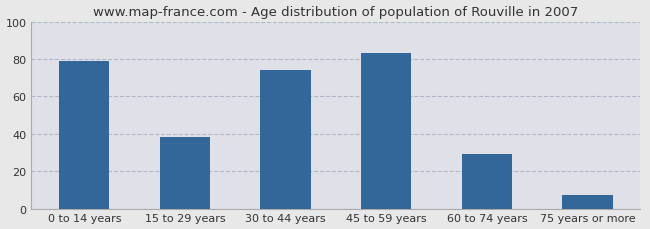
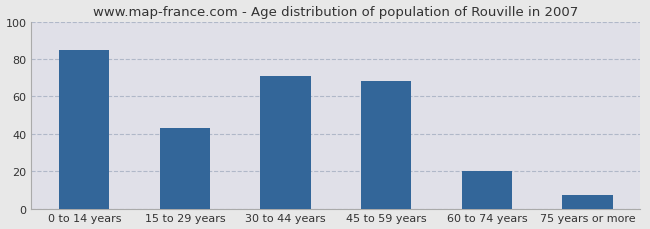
0 to 14 years: 79 -> 85
15 to 29 years: 38 -> 43
30 to 44 years: 74 -> 71
45 to 59 years: 83 -> 68
60 to 74 years: 29 -> 20
